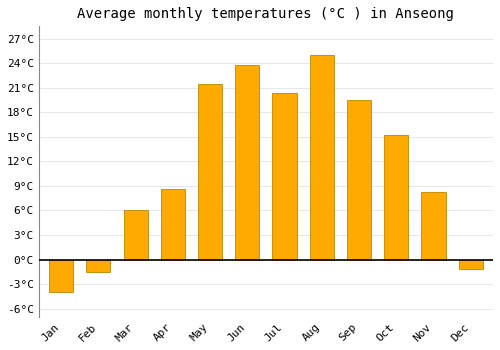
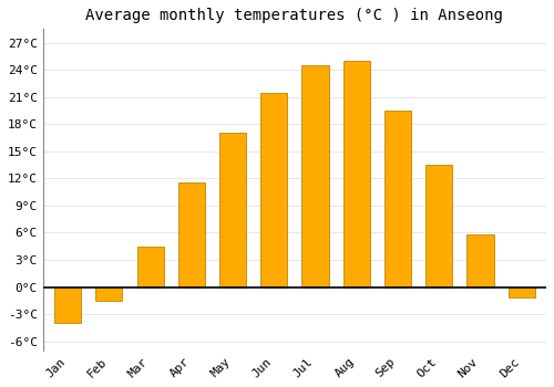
Mar: 6.0°C -> 4.5°C
Apr: 8.6°C -> 11.5°C
May: 21.4°C -> 17.0°C
Jun: 23.8°C -> 21.5°C
Jul: 20.4°C -> 24.5°C
Oct: 15.2°C -> 13.5°C
Nov: 8.2°C -> 5.8°C
